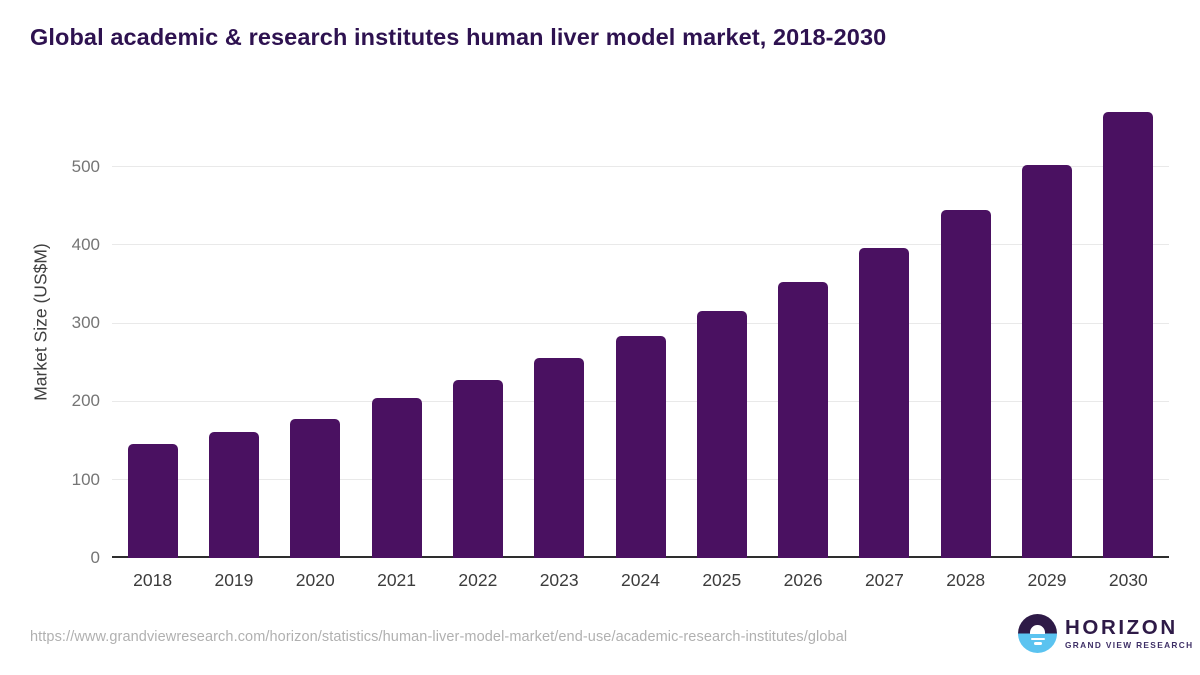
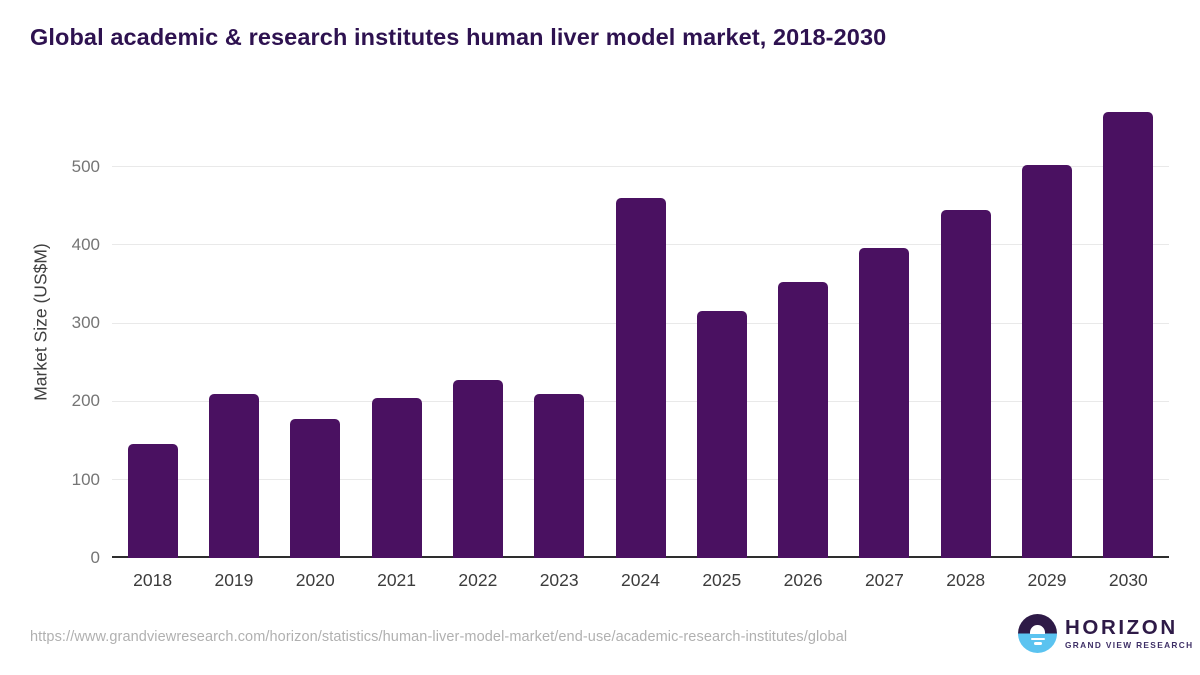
2019: 160 -> 210
2023: 260 -> 210
2024: 280 -> 460
